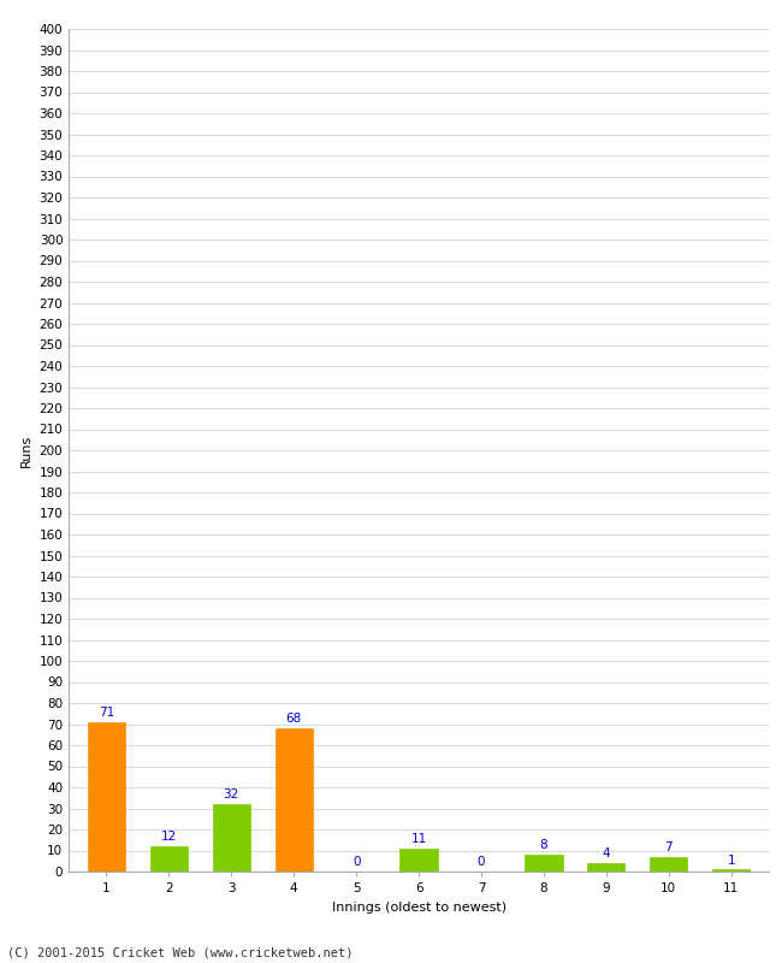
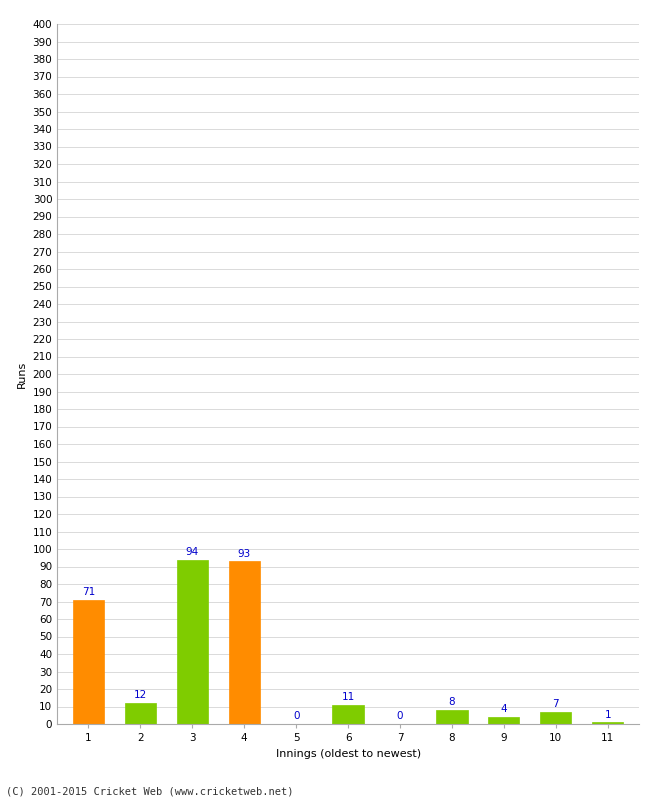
3: 32 -> 94
4: 68 -> 93
